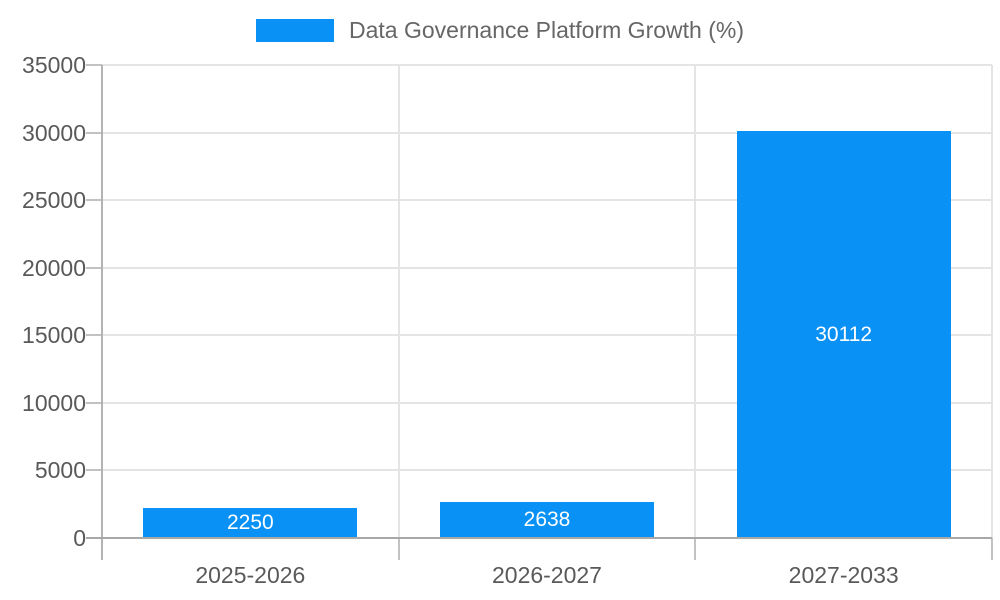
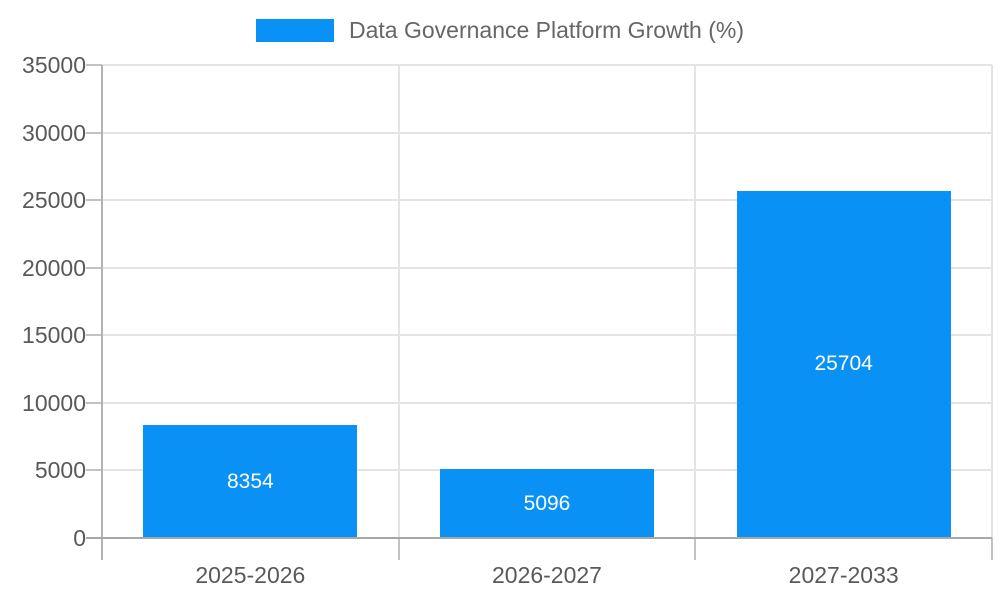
2025-2026: 2250 -> 8354
2026-2027: 2638 -> 5096
2027-2033: 30112 -> 25704
